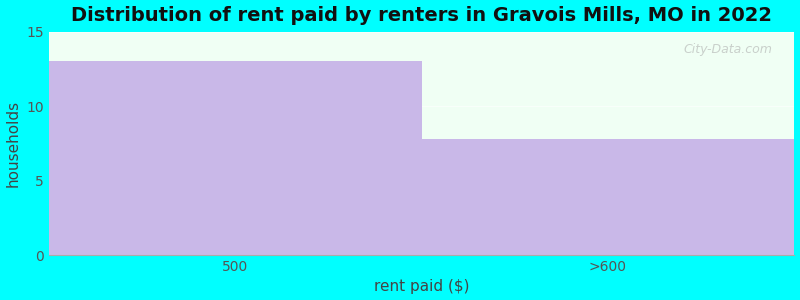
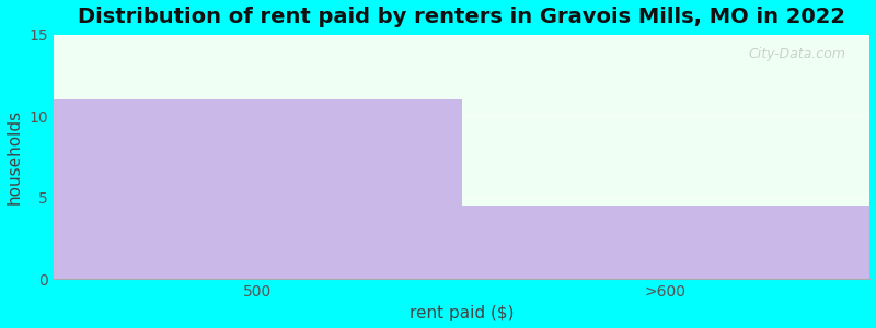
500: 13.0 -> 11.0
>600: 7.8 -> 4.5
